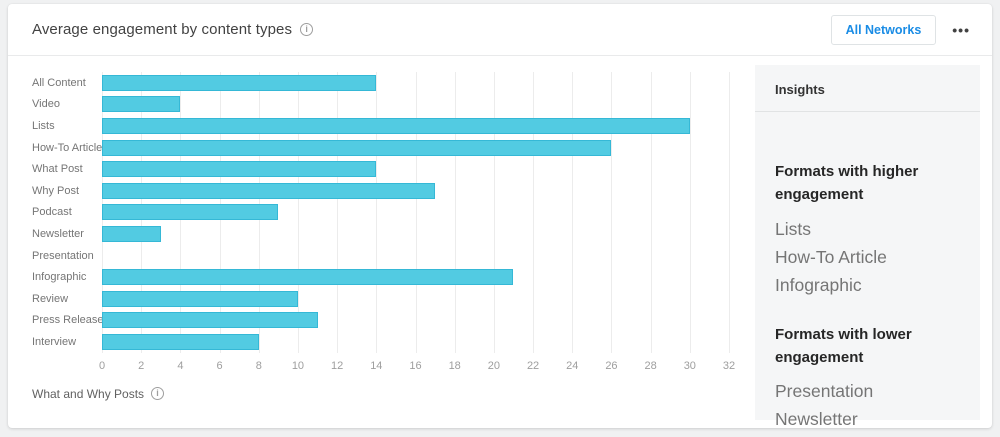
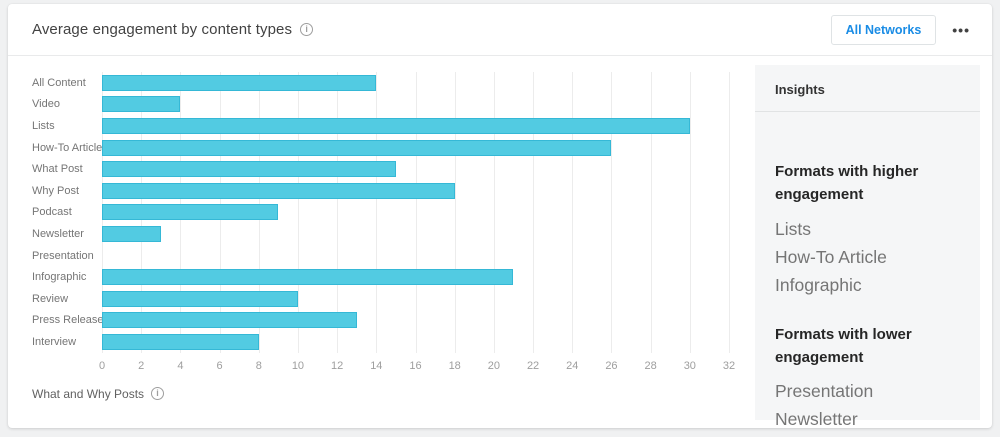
What Post: 14 -> 15
Why Post: 17 -> 18
Press Release: 11 -> 13
